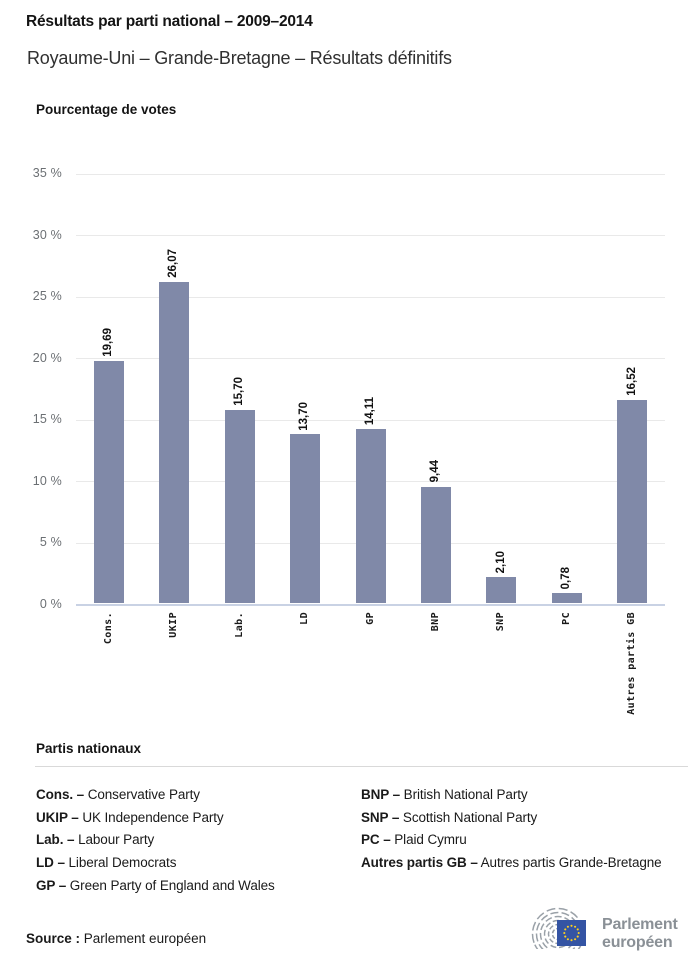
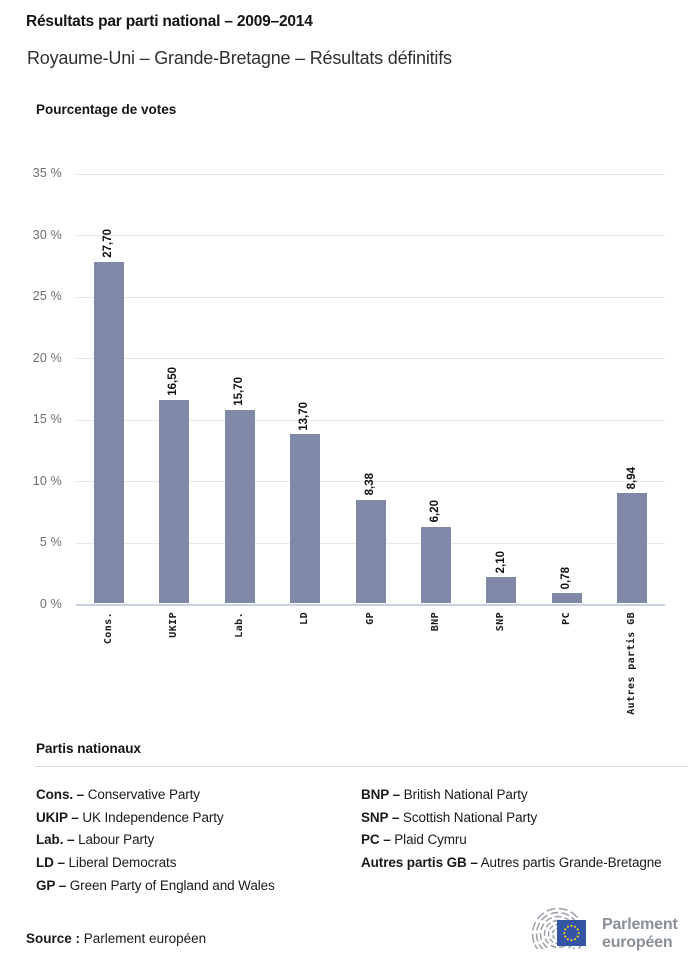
Cons.: 19,69 -> 27,70
UKIP: 26,07 -> 16,50
GP: 14,11 -> 8,38
BNP: 9,44 -> 6,20
Autres partis GB: 16,52 -> 8,94
